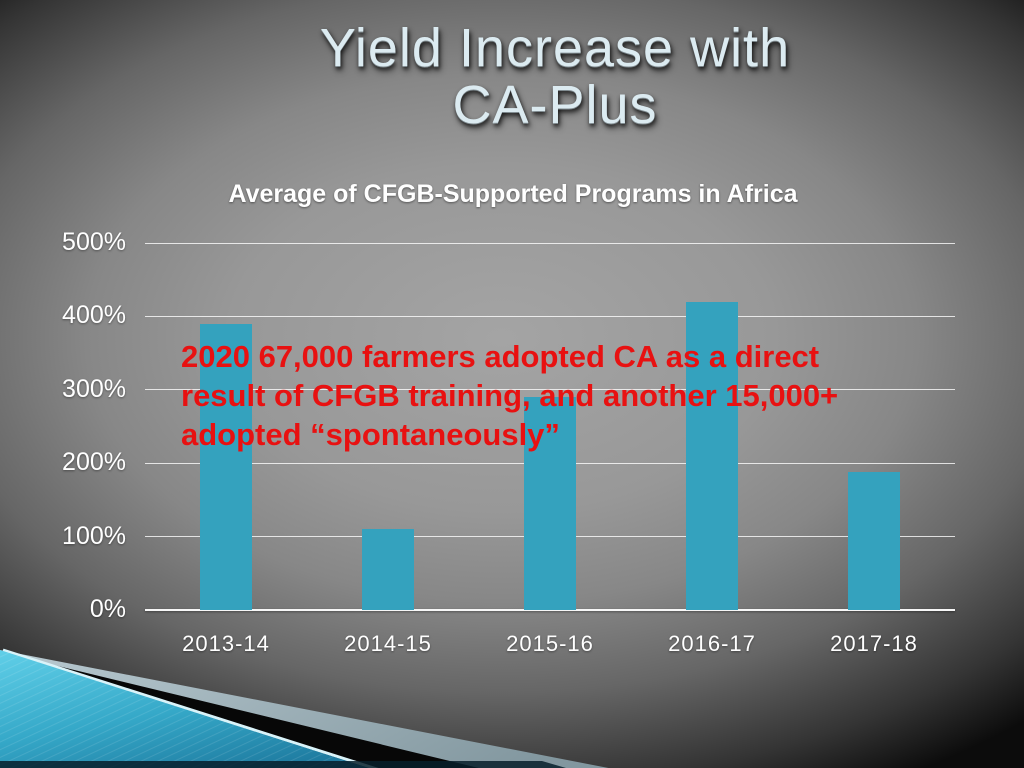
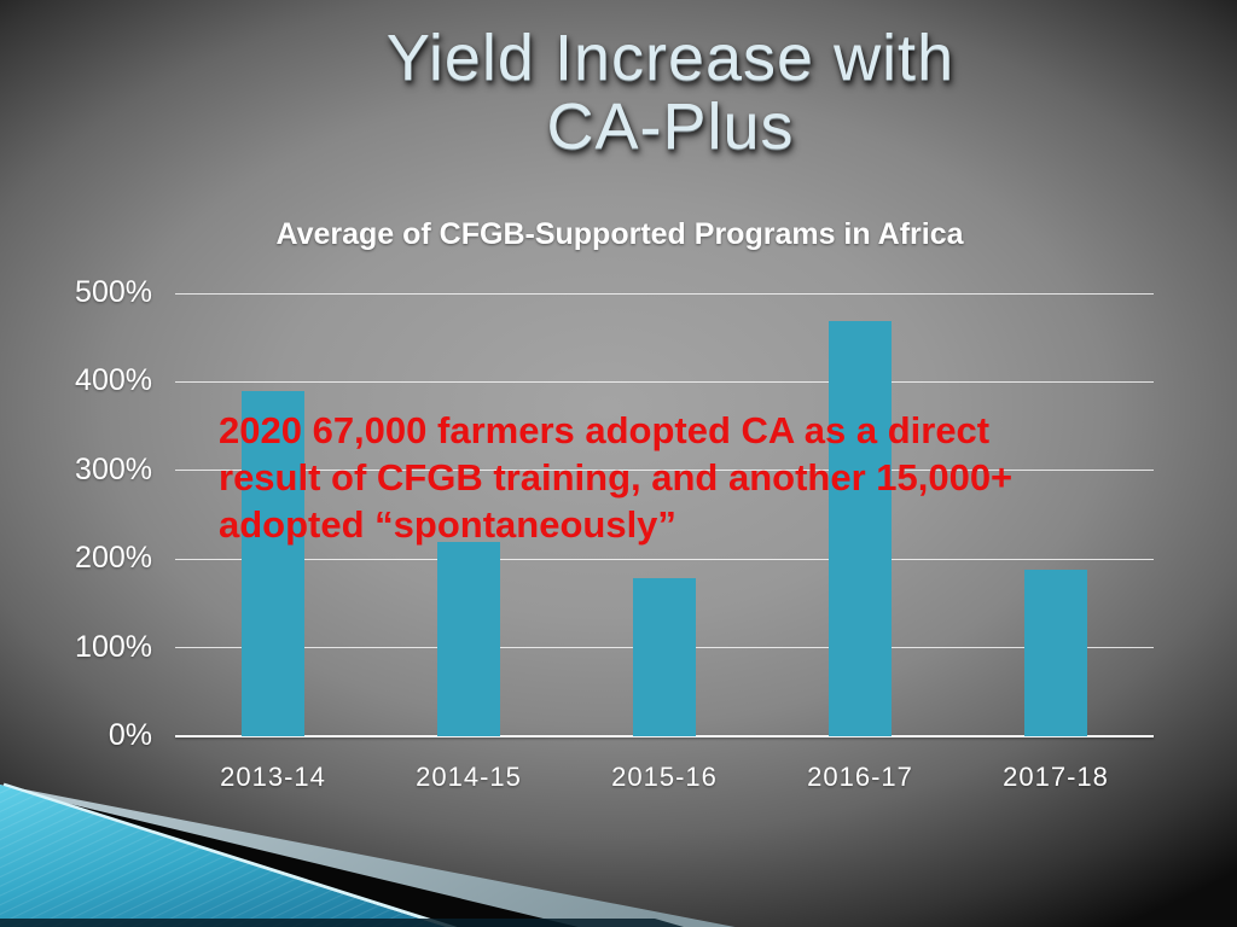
2014-15: 110% -> 220%
2015-16: 290% -> 180%
2016-17: 420% -> 470%
